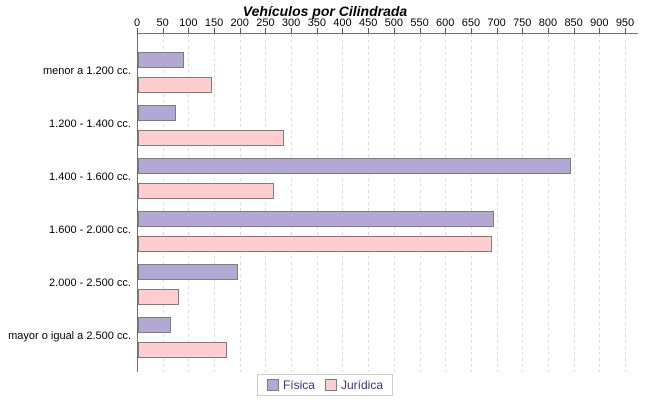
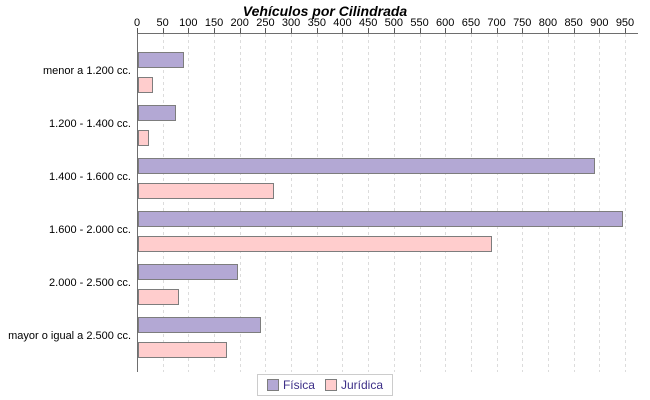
Jurídica/menor a 1.200 cc.: 140 -> 20
Jurídica/1.200 - 1.400 cc.: 280 -> 20
Física/1.400 - 1.600 cc.: 840 -> 880
Física/1.600 - 2.000 cc.: 690 -> 940
Física/mayor o igual a 2.500 cc.: 60 -> 240
